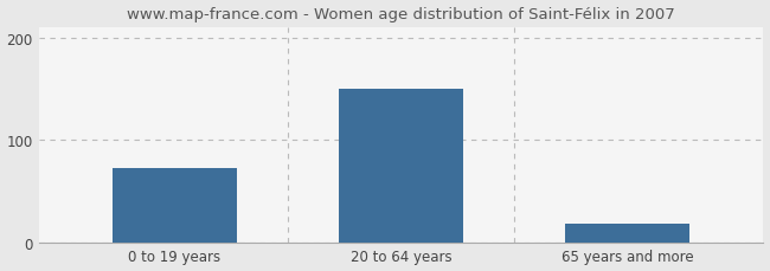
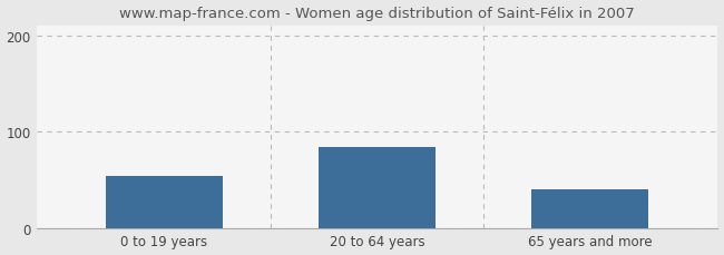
0 to 19 years: 72 -> 54
20 to 64 years: 150 -> 84
65 years and more: 18 -> 40
